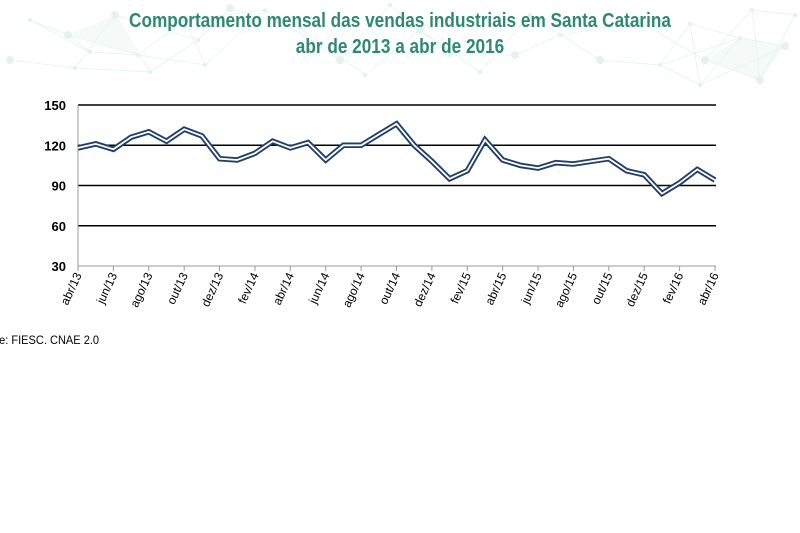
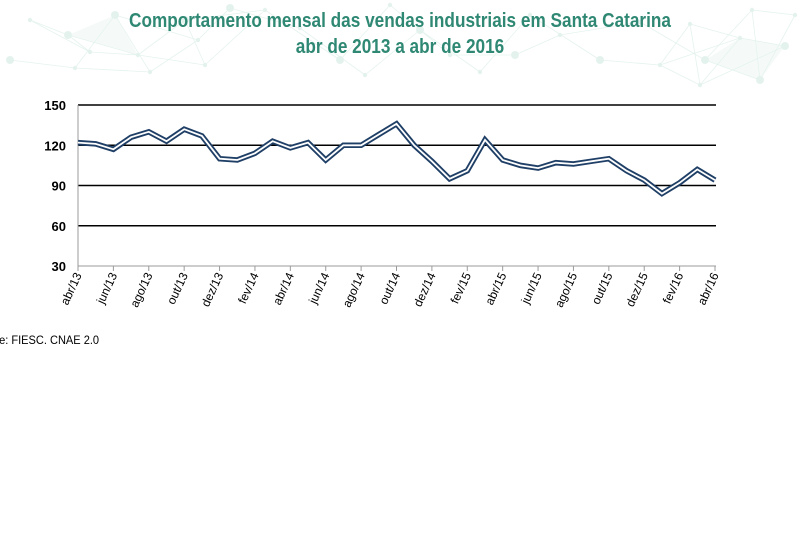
abr/13: 118 -> 122
dez/15: 98 -> 94
